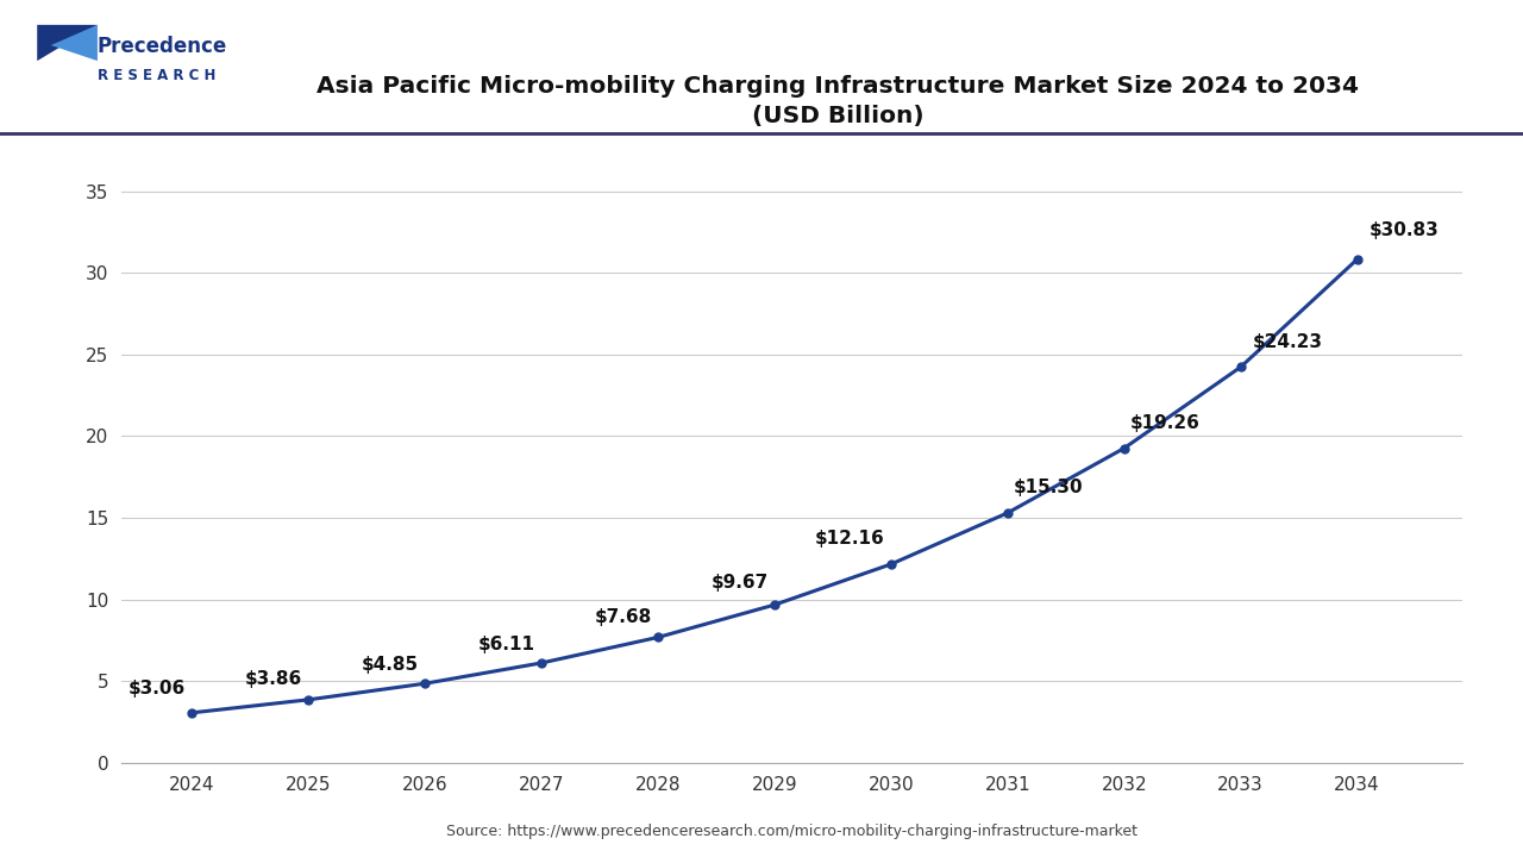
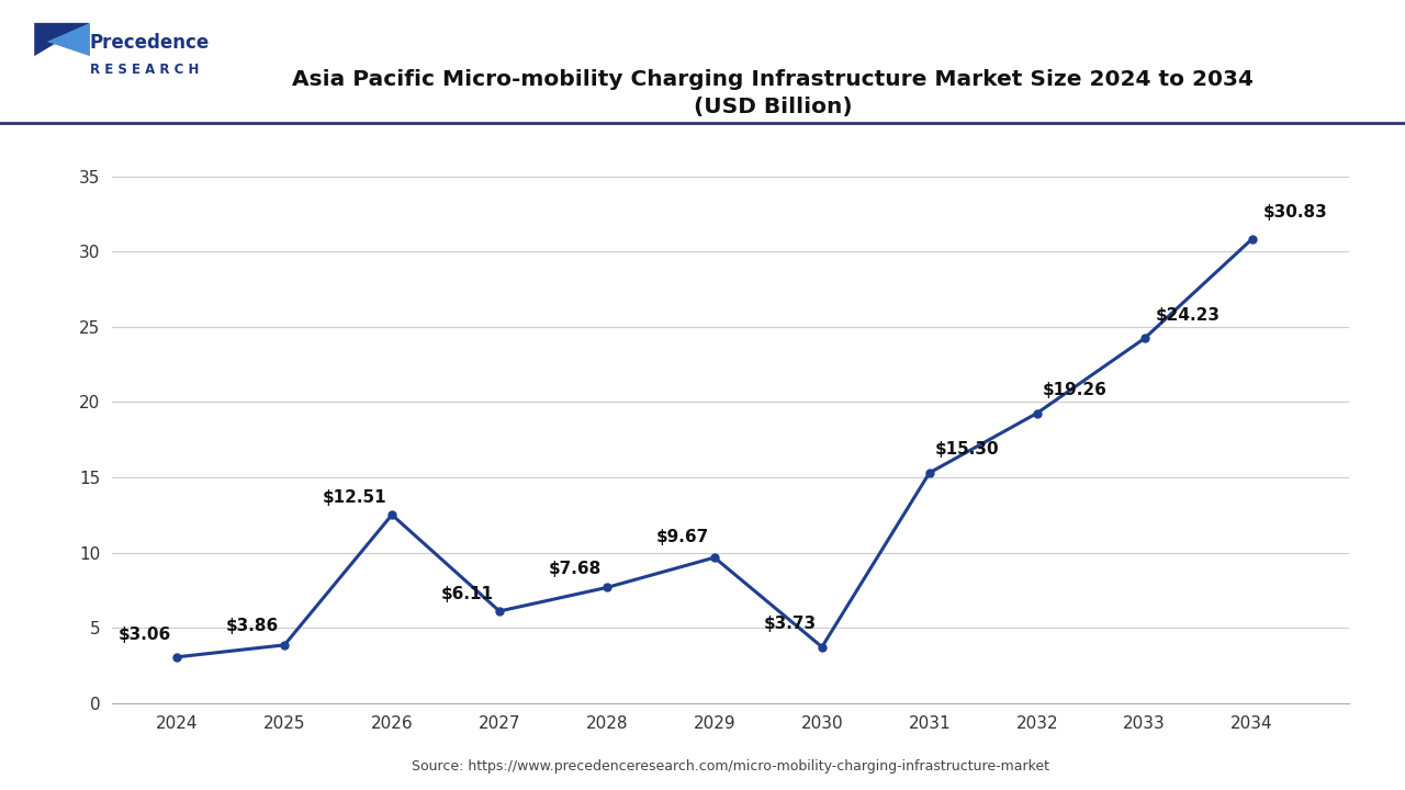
2026: $4.85 -> $12.51
2030: $12.16 -> $3.73
